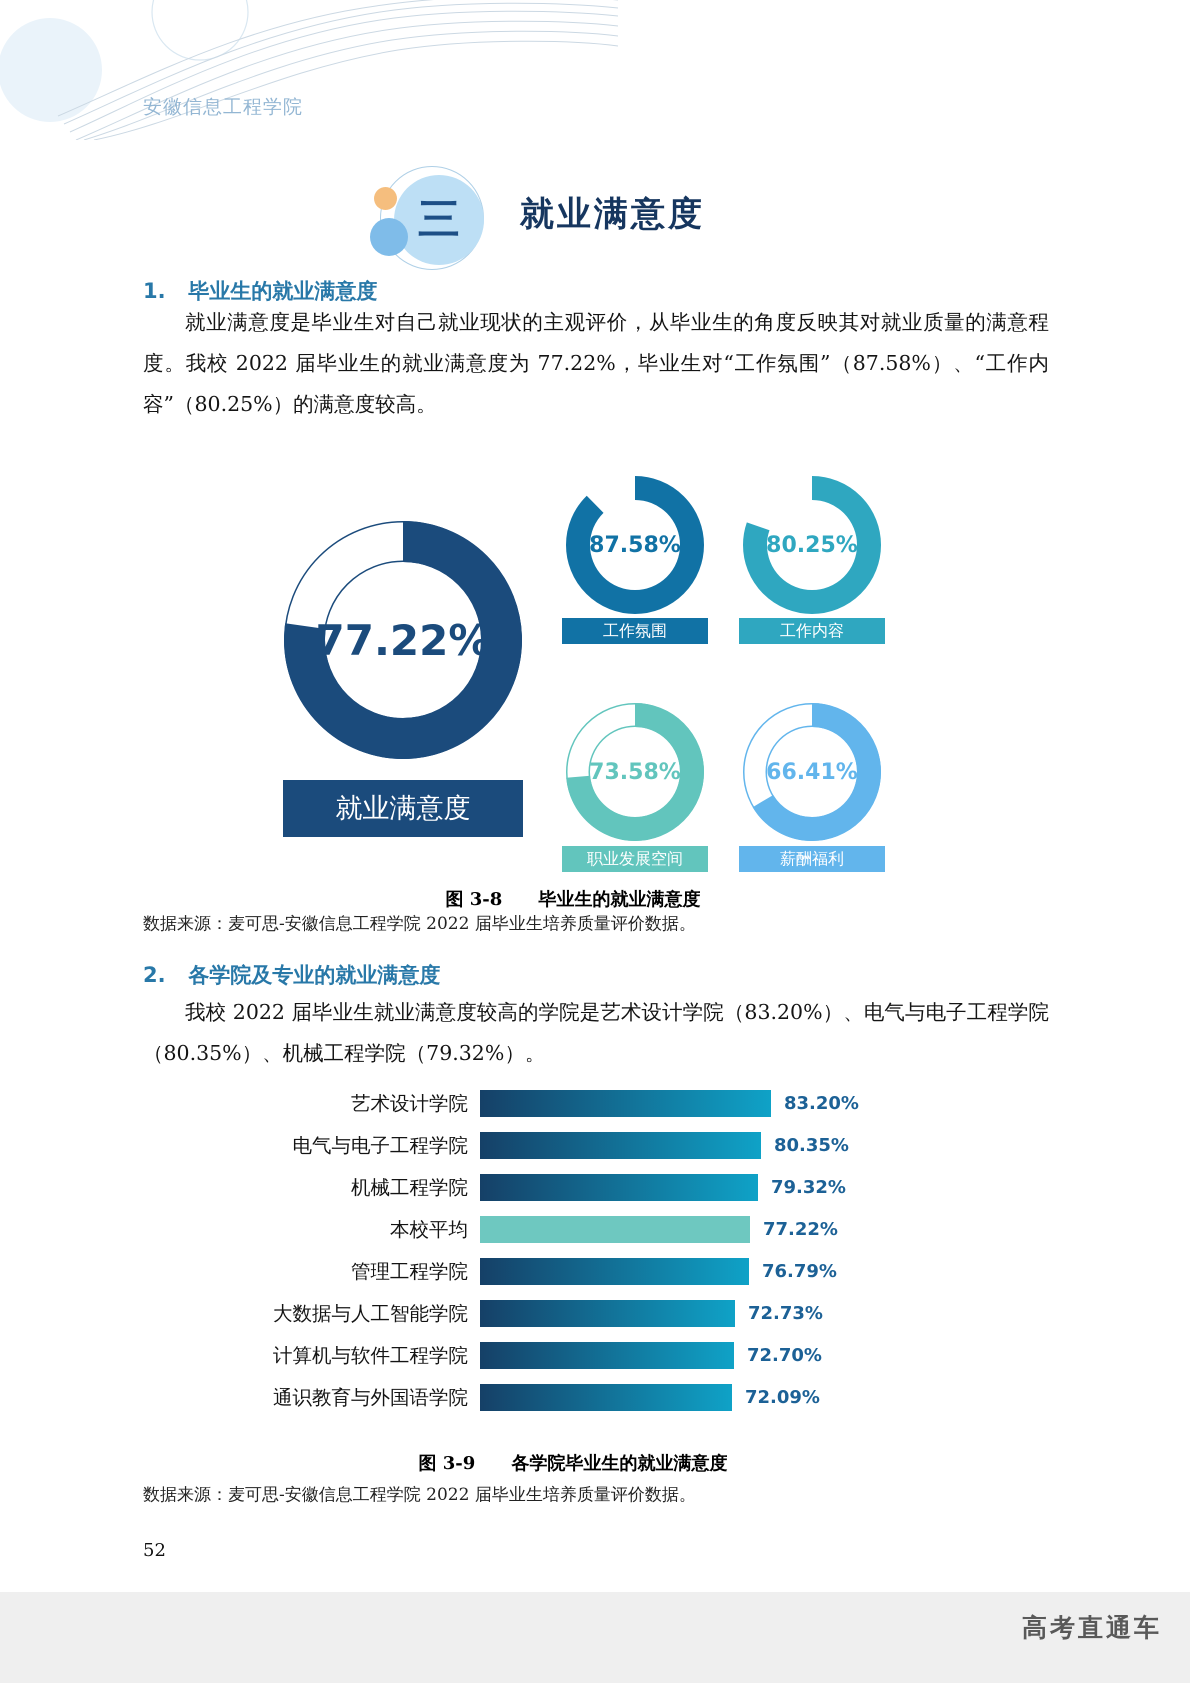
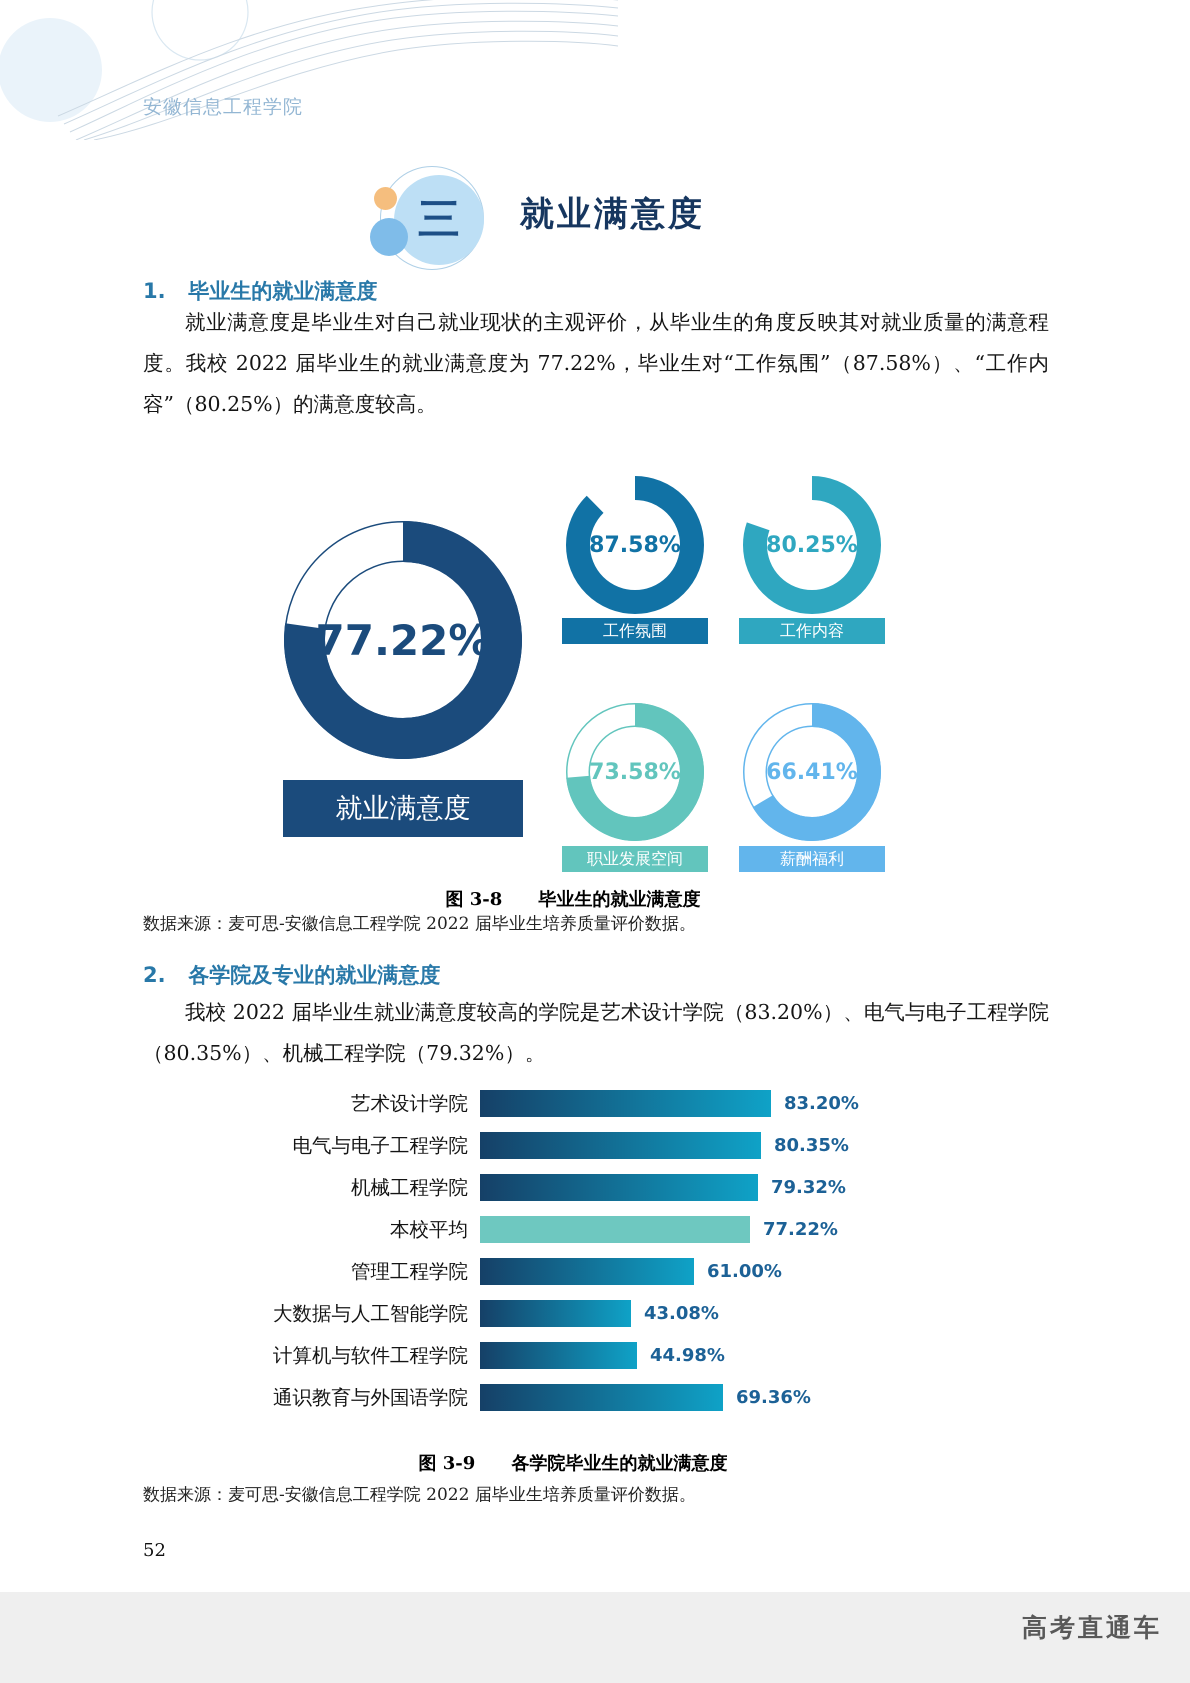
各学院毕业生的就业满意度/管理工程学院: 76.79% -> 61.00%
各学院毕业生的就业满意度/大数据与人工智能学院: 72.73% -> 43.08%
各学院毕业生的就业满意度/计算机与软件工程学院: 72.70% -> 44.98%
各学院毕业生的就业满意度/通识教育与外国语学院: 72.09% -> 69.36%
